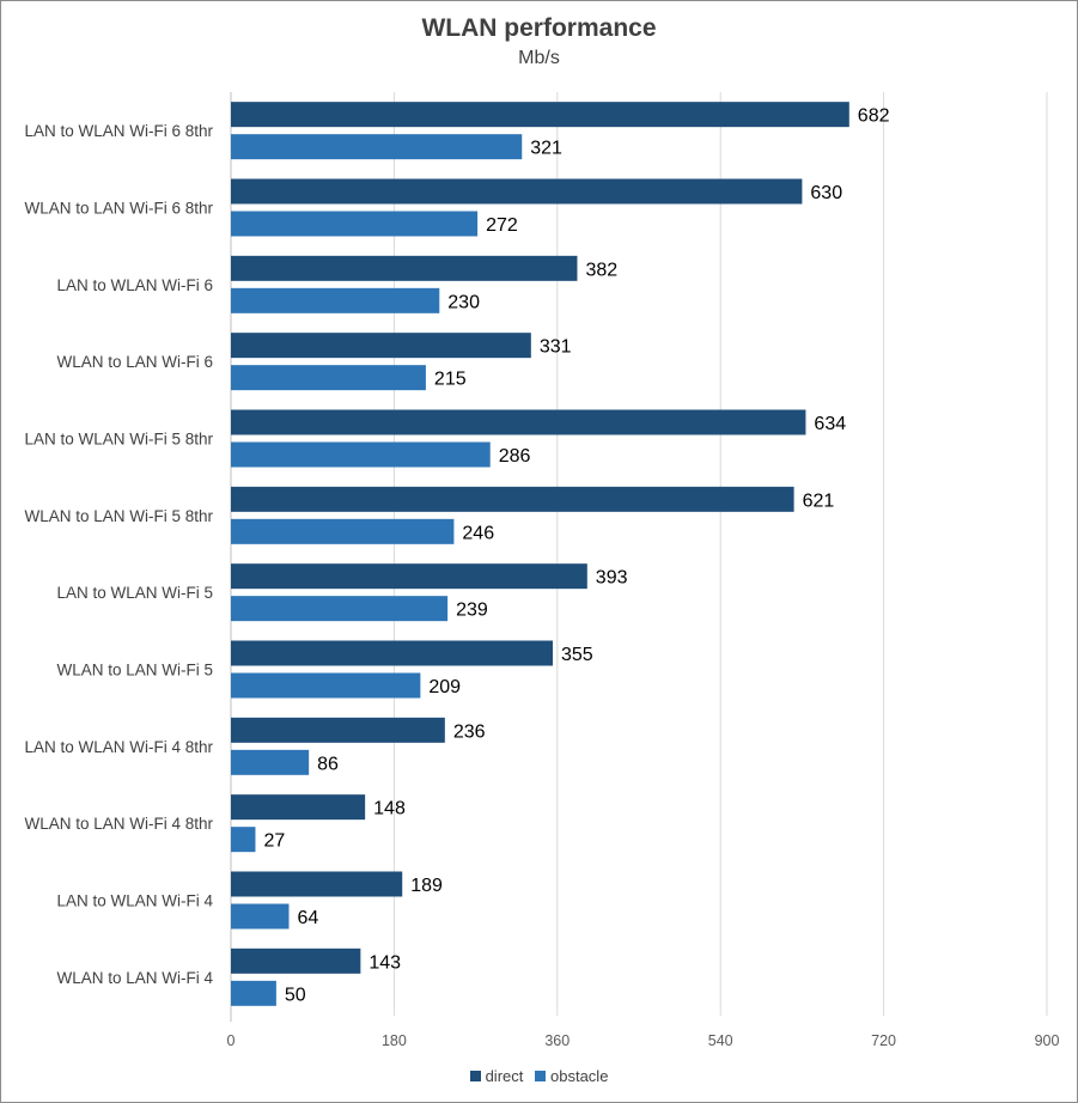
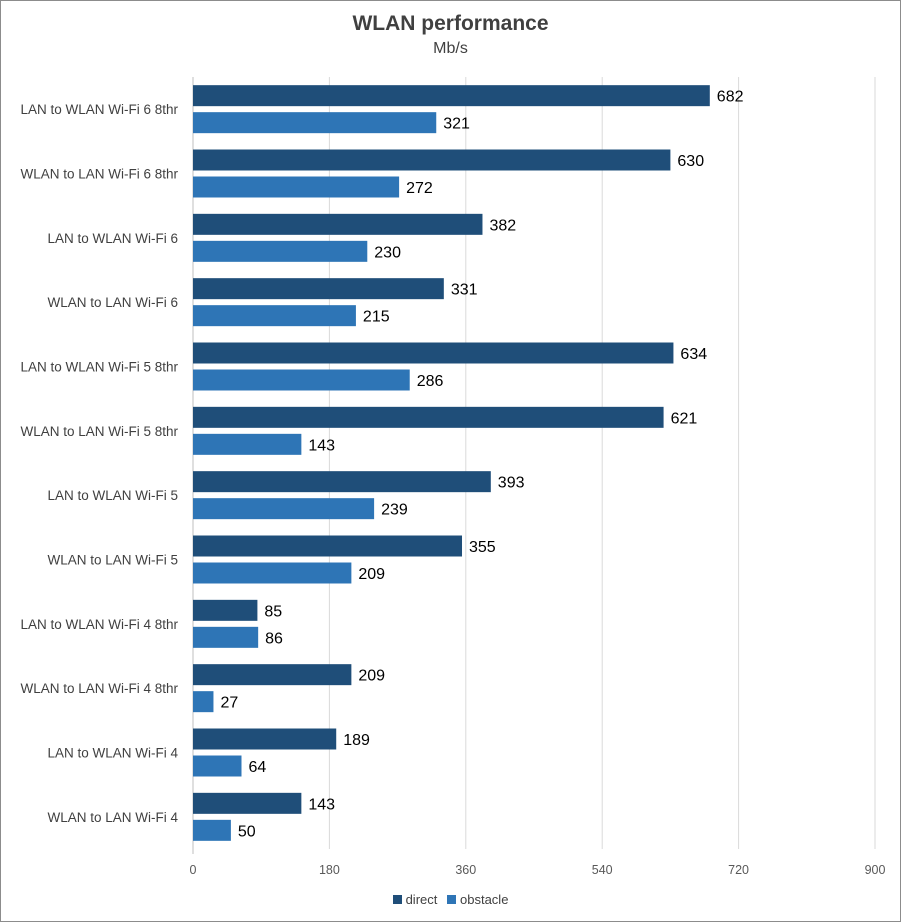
obstacle/WLAN to LAN Wi-Fi 5 8thr: 246 -> 143
direct/LAN to WLAN Wi-Fi 4 8thr: 236 -> 85
direct/WLAN to LAN Wi-Fi 4 8thr: 148 -> 209
